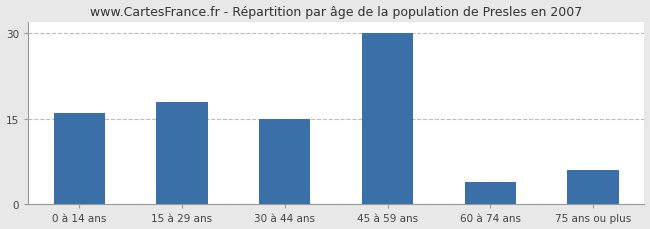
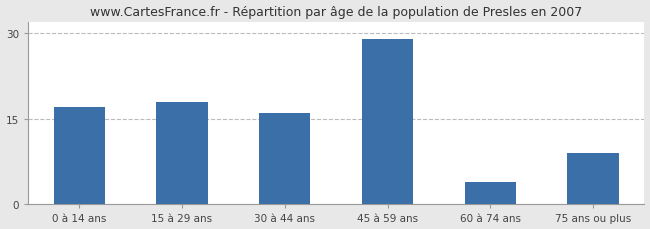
0 à 14 ans: 16 -> 17
30 à 44 ans: 15 -> 16
45 à 59 ans: 30 -> 29
75 ans ou plus: 6 -> 9
